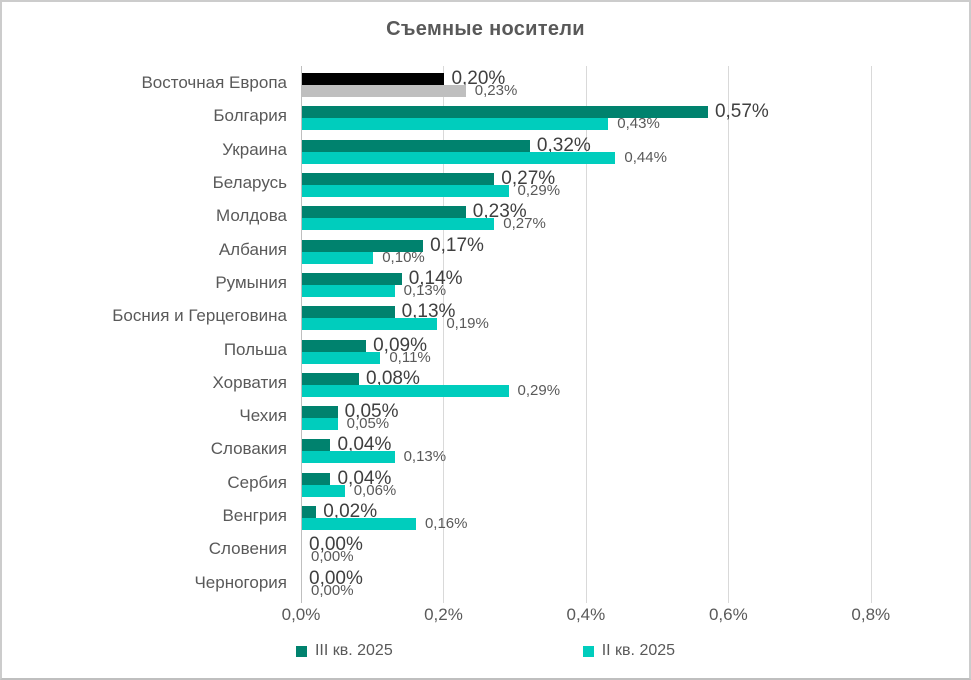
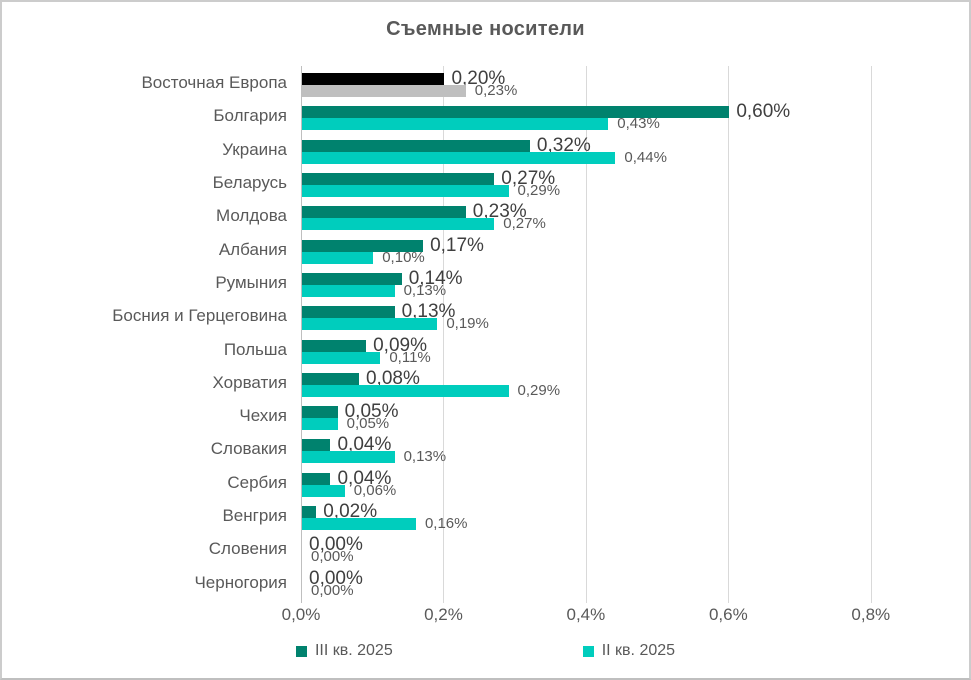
III кв. 2025/Болгария: 0,57% -> 0,60%
